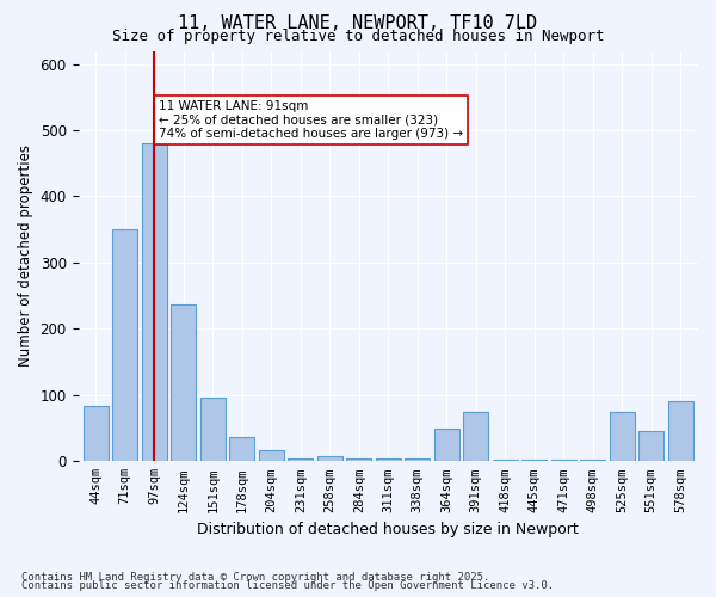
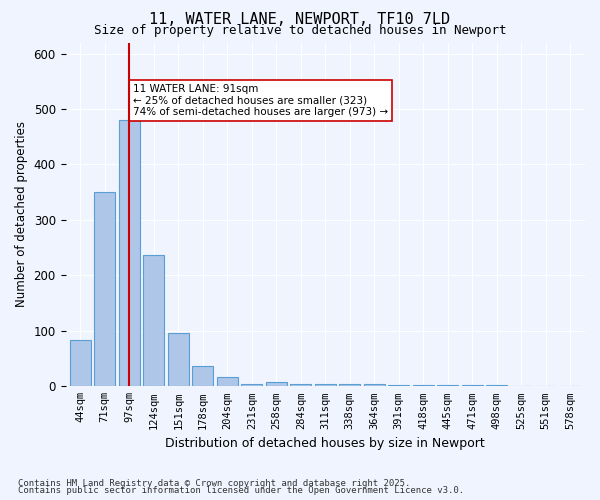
364sqm: 50 -> 4
391sqm: 74 -> 3
525sqm: 74 -> 1
551sqm: 46 -> 1
578sqm: 90 -> 1
